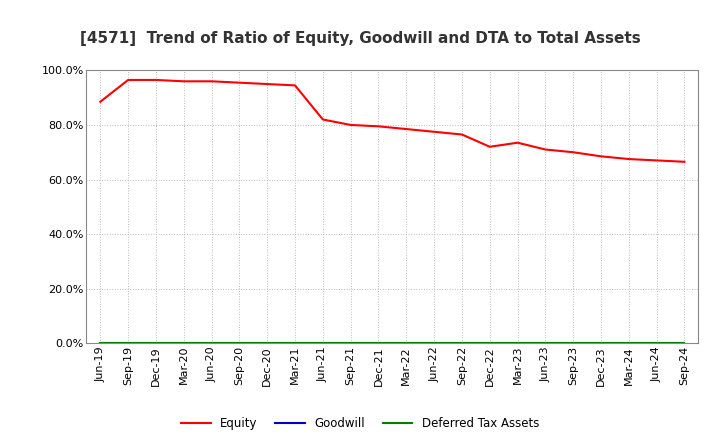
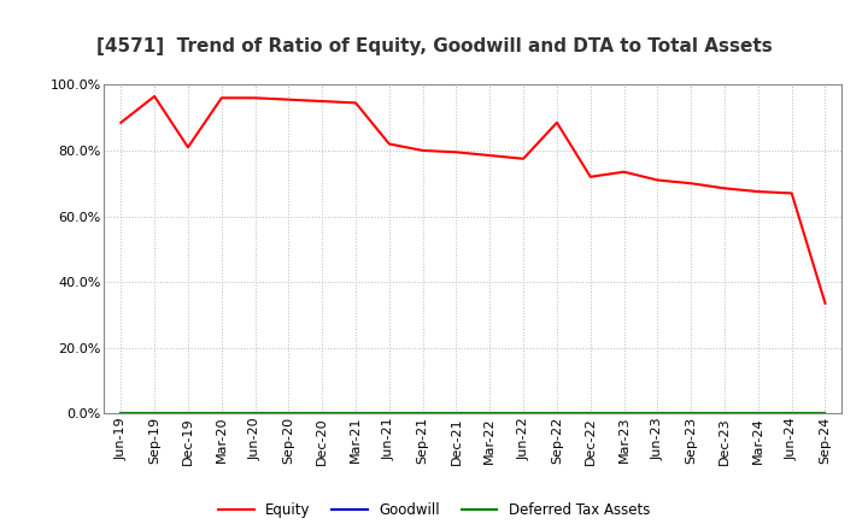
Equity/Dec-19: 96.5% -> 81.0%
Equity/Sep-22: 76.5% -> 88.5%
Equity/Sep-24: 66.5% -> 33.5%
